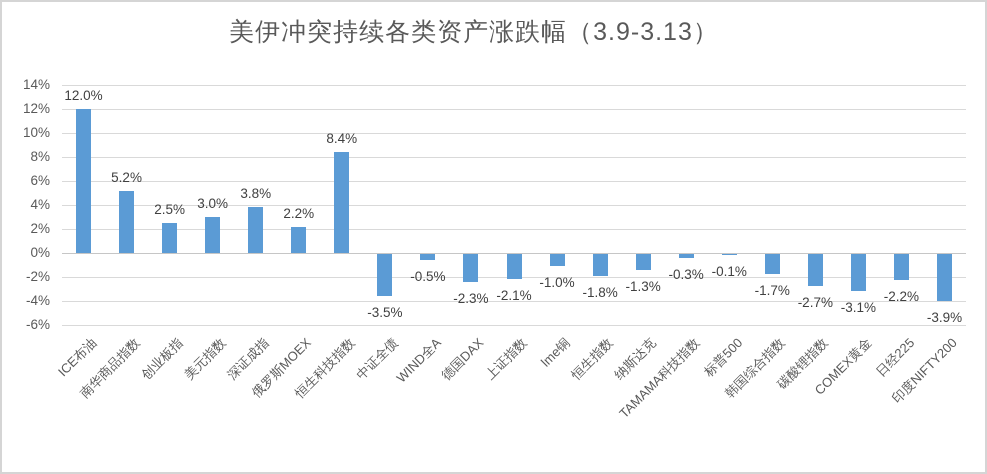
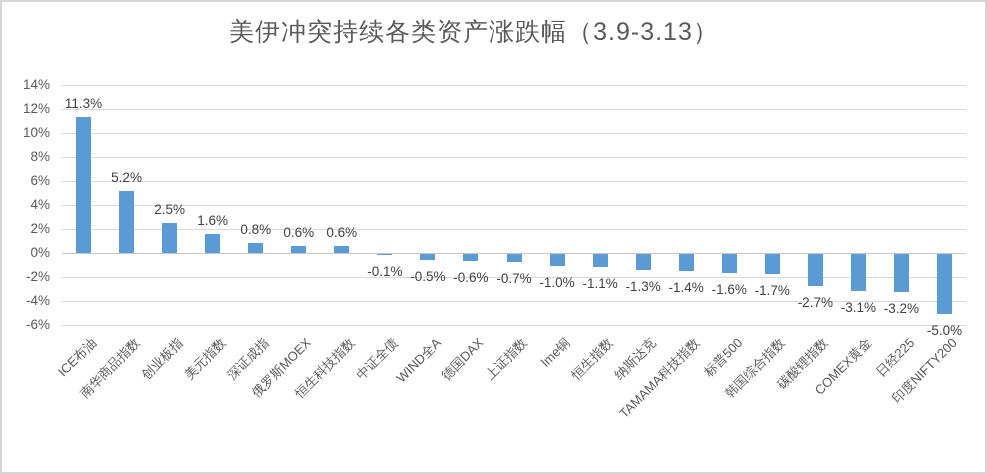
ICE布油: 12.0% -> 11.3%
美元指数: 3.0% -> 1.6%
深证成指: 3.8% -> 0.8%
俄罗斯MOEX: 2.2% -> 0.6%
恒生科技指数: 8.4% -> 0.6%
中证全债: -3.5% -> -0.1%
德国DAX: -2.3% -> -0.6%
上证指数: -2.1% -> -0.7%
恒生指数: -1.8% -> -1.1%
TAMAMA科技指数: -0.3% -> -1.4%
标普500: -0.1% -> -1.6%
日经225: -2.2% -> -3.2%
印度NIFTY200: -3.9% -> -5.0%
